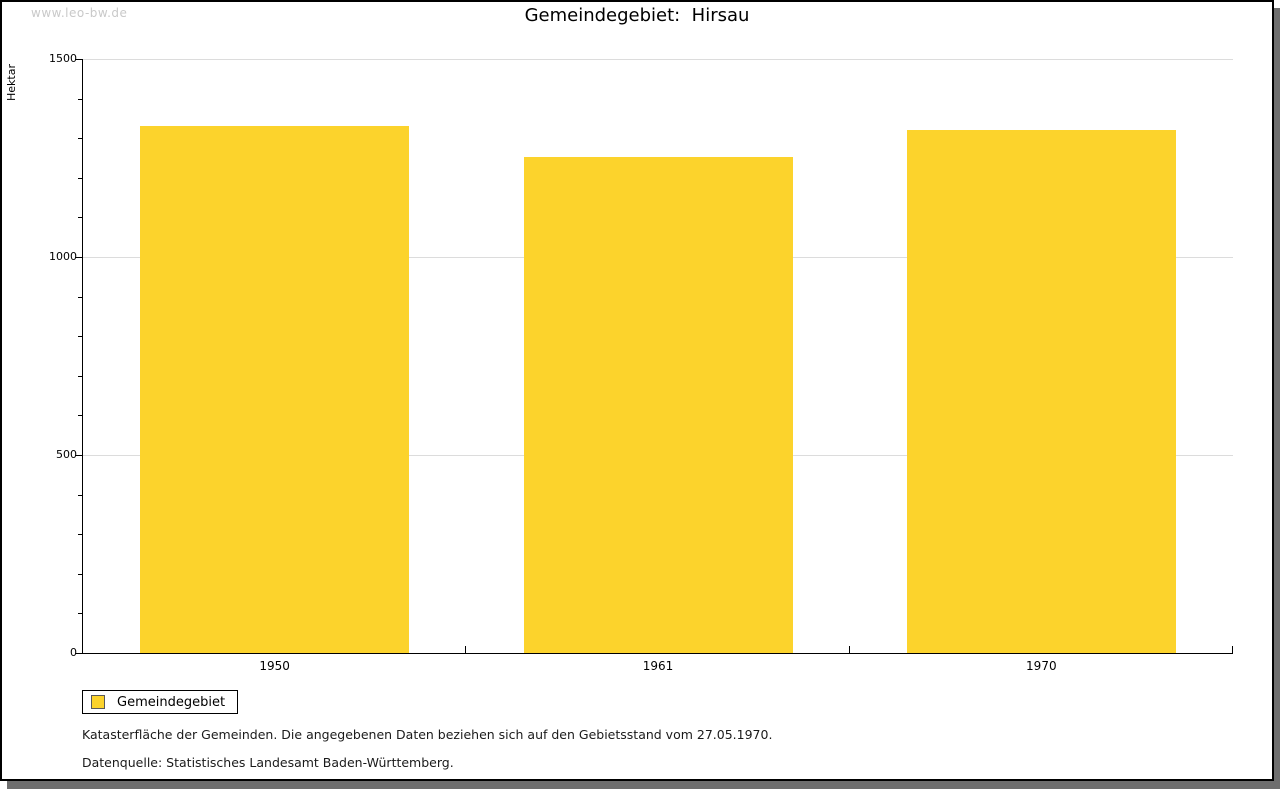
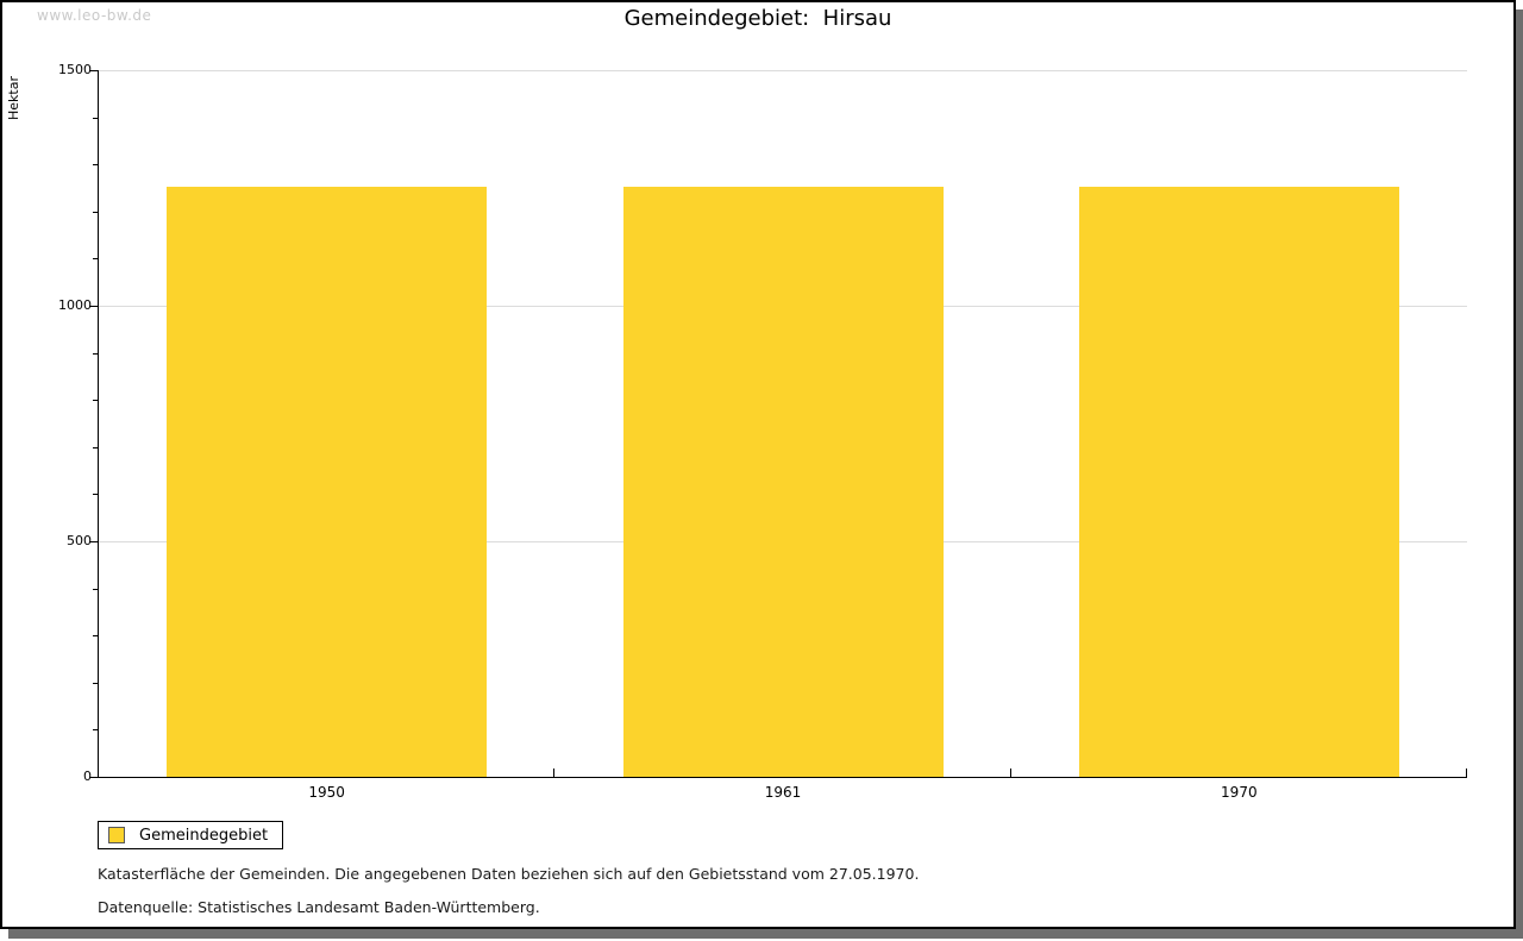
1950: 1330 -> 1250
1970: 1320 -> 1250
